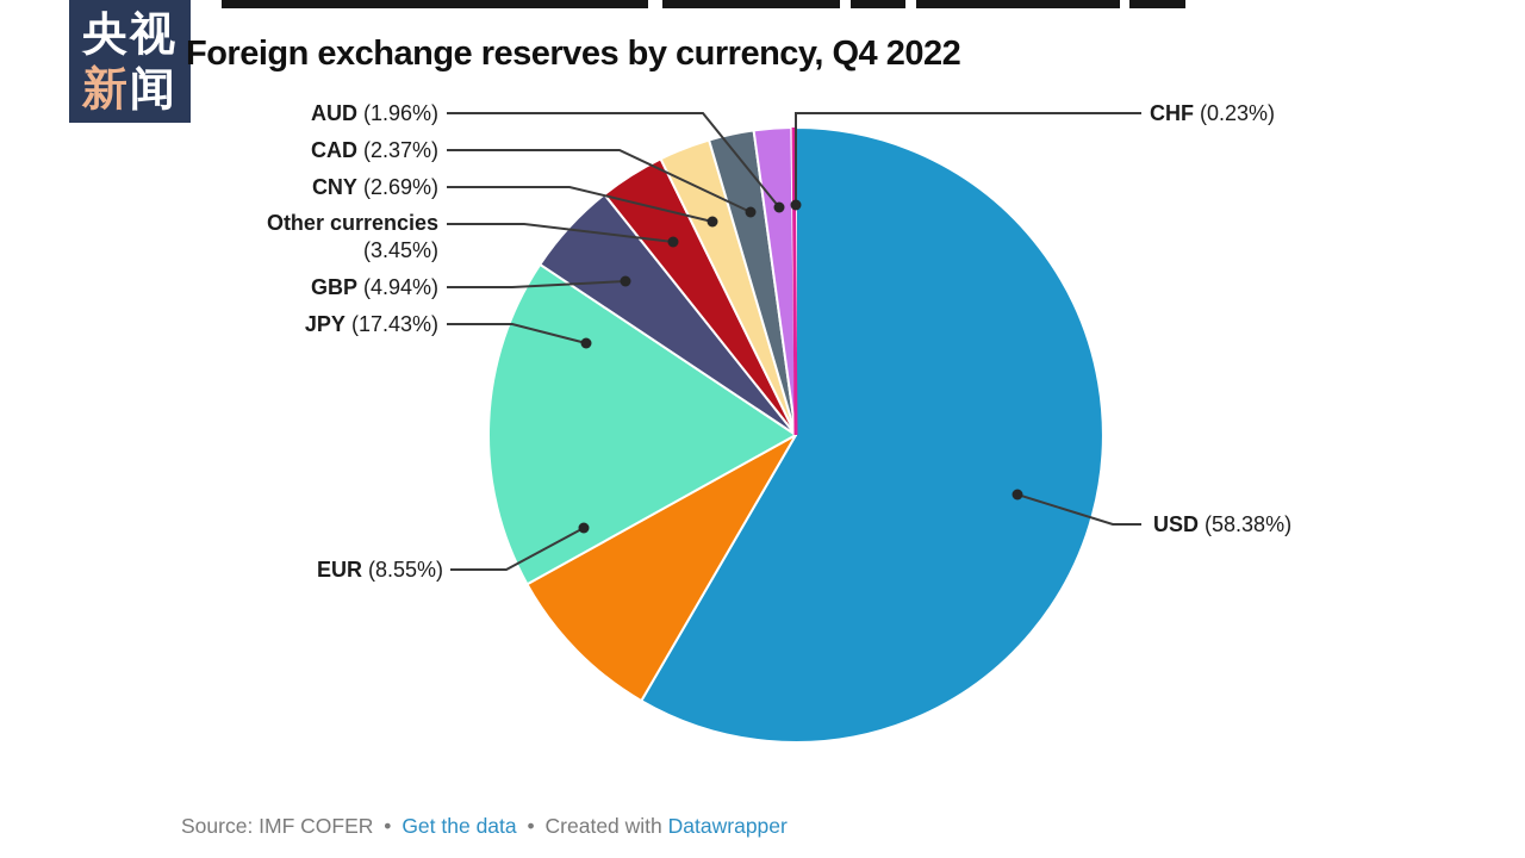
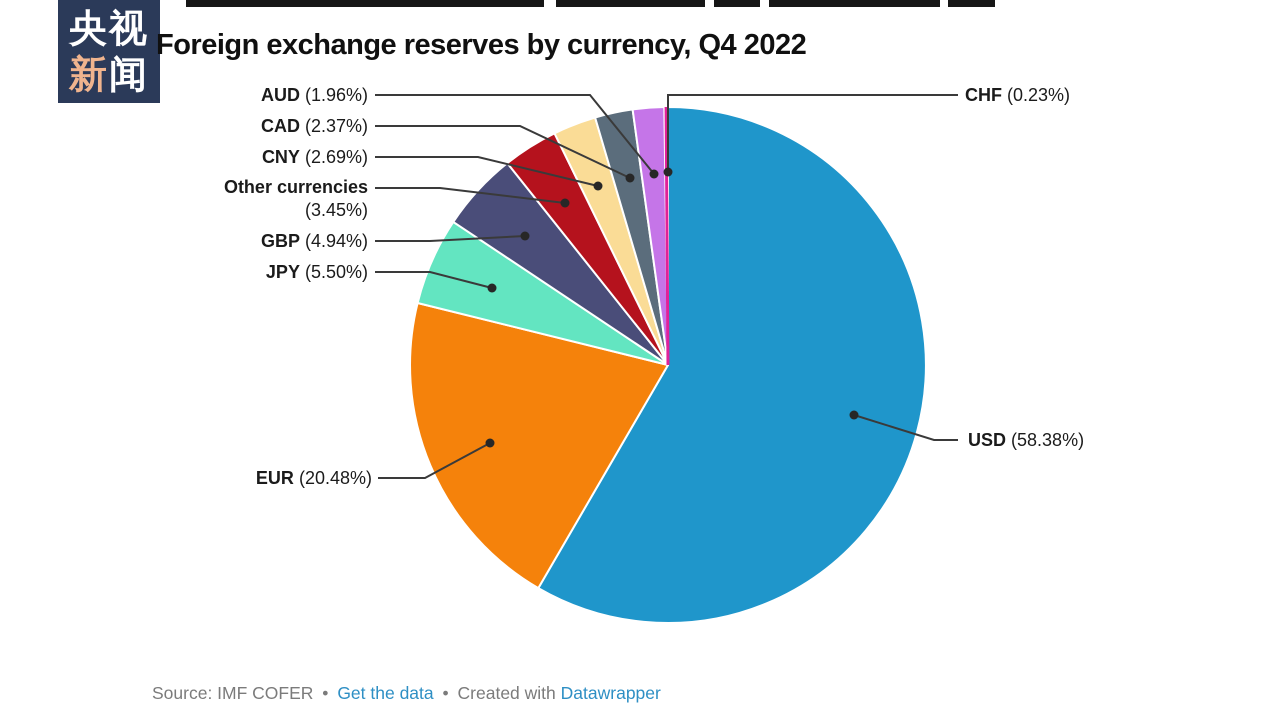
EUR: 8.55% -> 20.48%
JPY: 17.43% -> 5.50%
